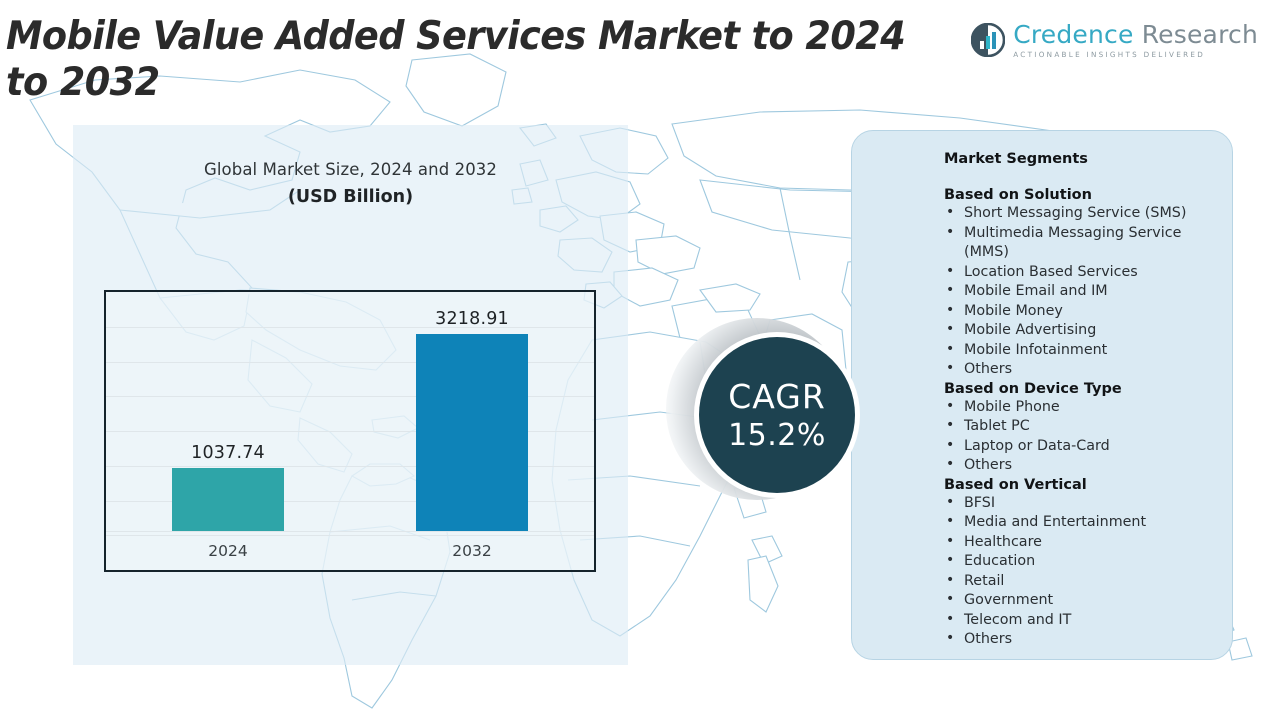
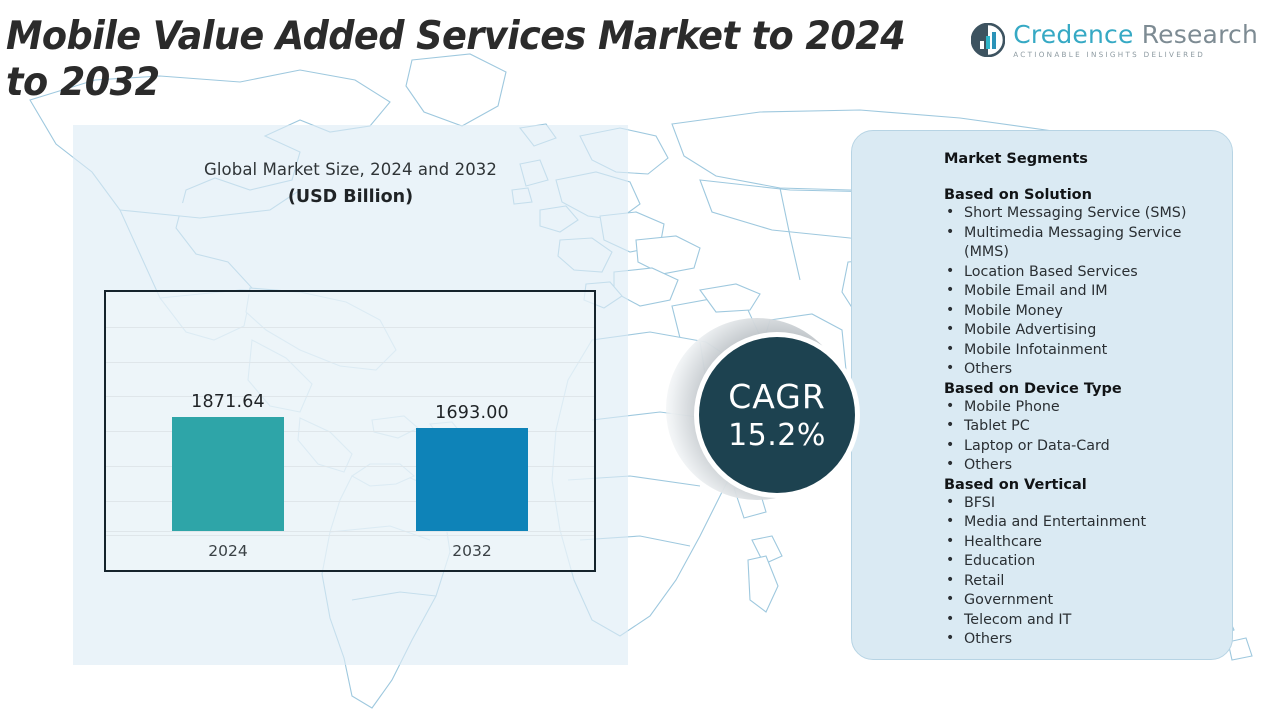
2024: 1037.74 -> 1871.64
2032: 3218.91 -> 1693.00
